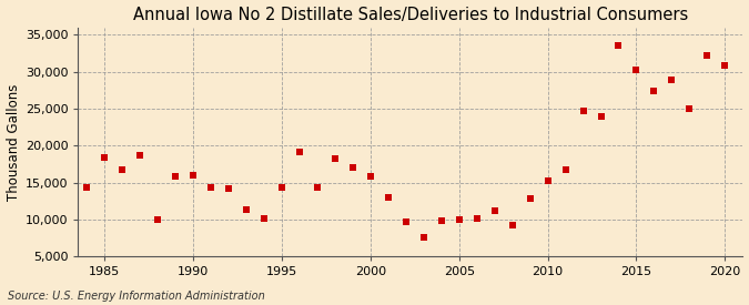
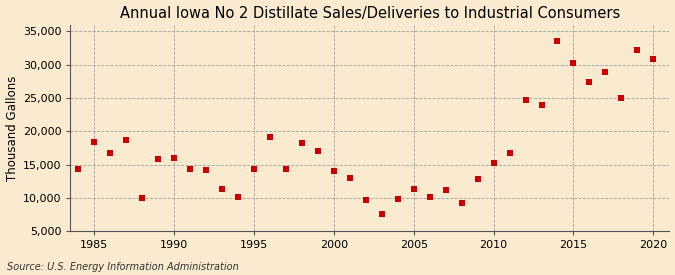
2000: 15,900 -> 14,000
2005: 10,000 -> 11,400
